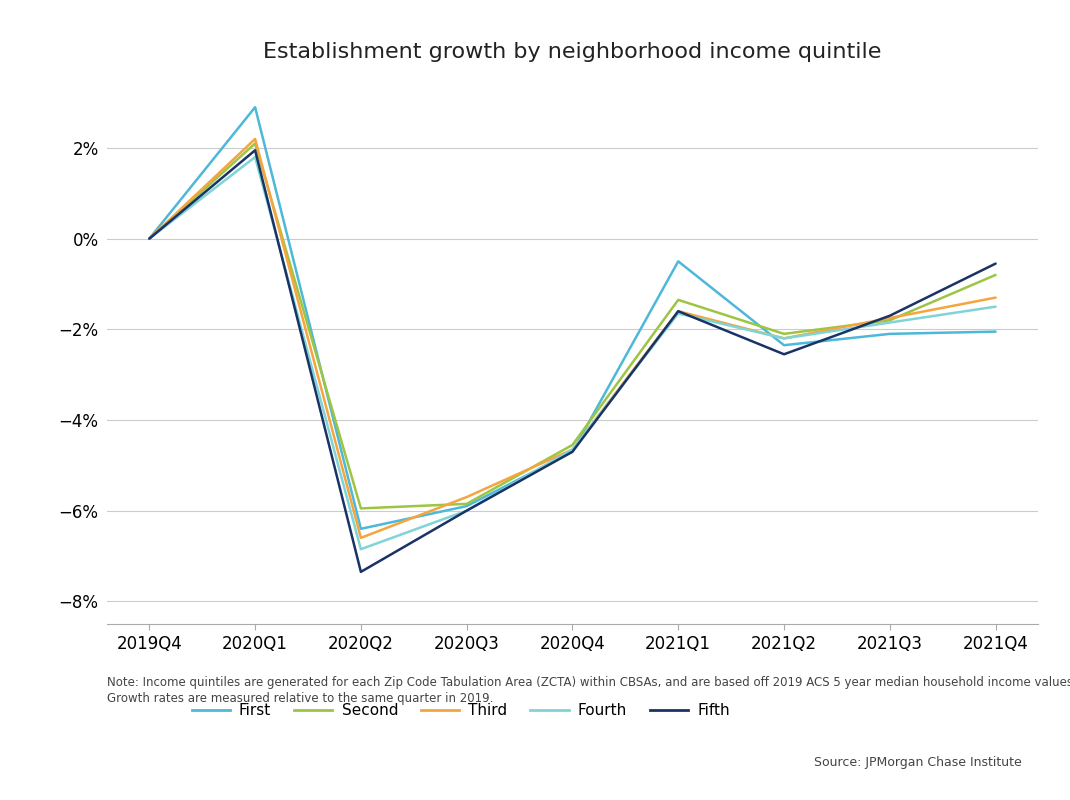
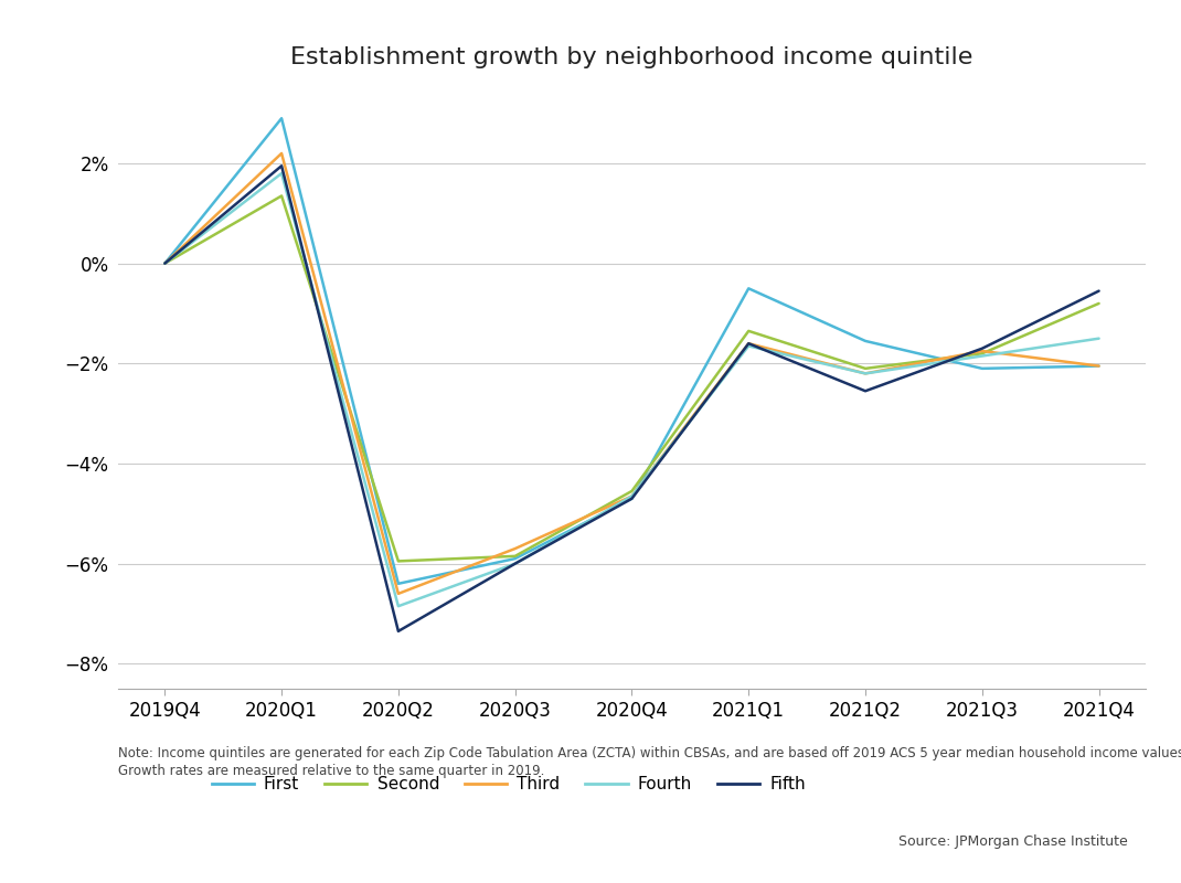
Second/2020Q1: 2.10% -> 1.35%
First/2021Q2: -2.35% -> -1.55%
Third/2021Q4: -1.30% -> -2.05%
